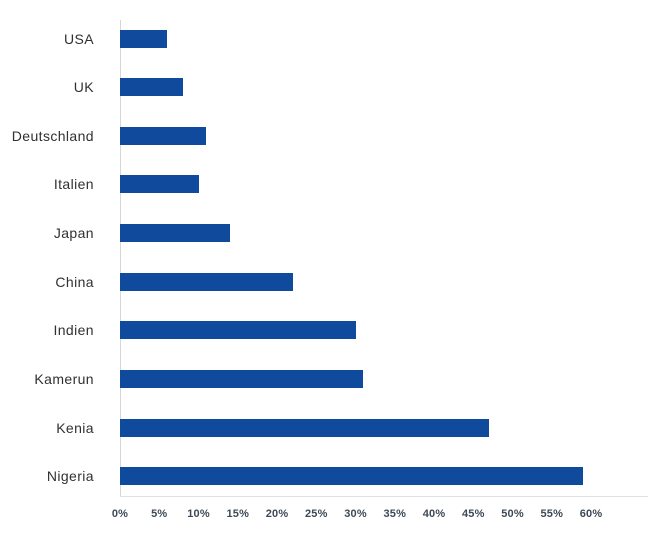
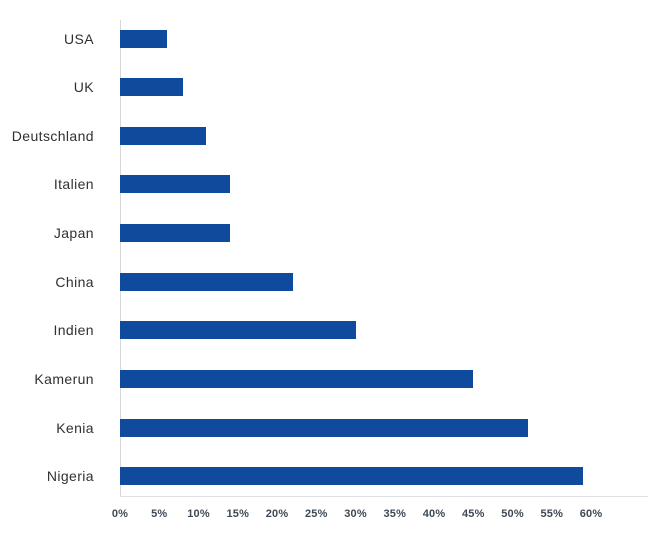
Italien: 10% -> 14%
Kamerun: 31% -> 45%
Kenia: 47% -> 52%
